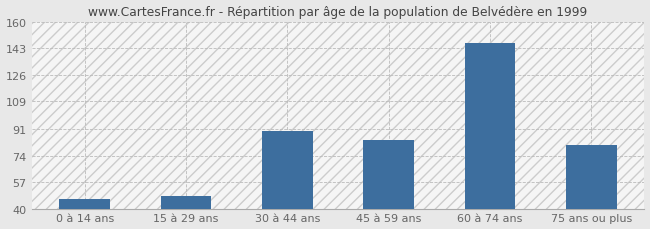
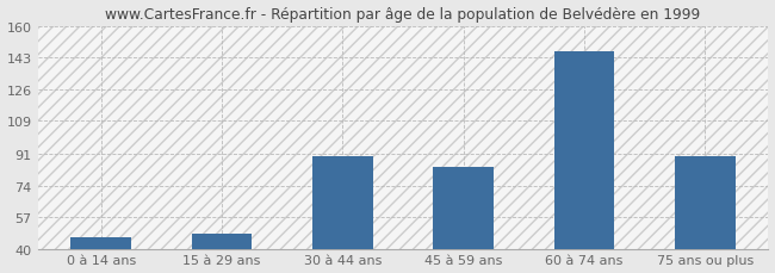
75 ans ou plus: 81 -> 90
